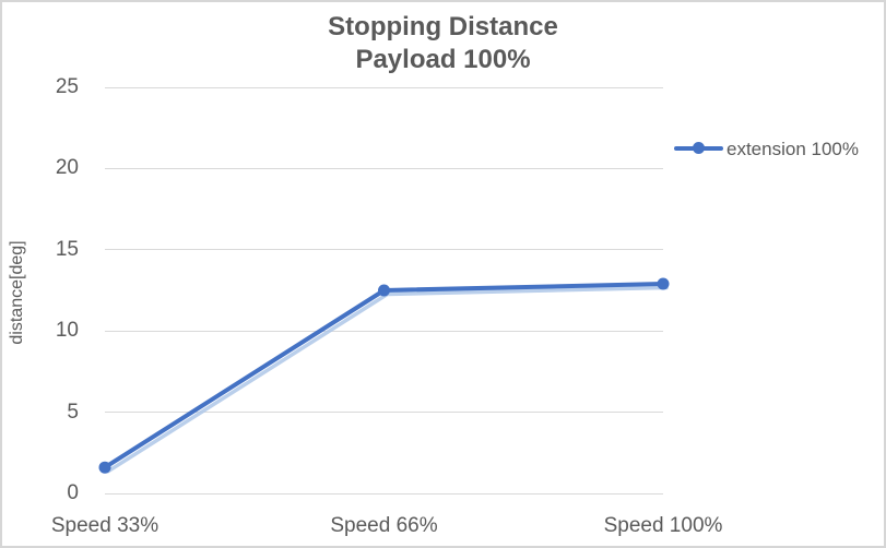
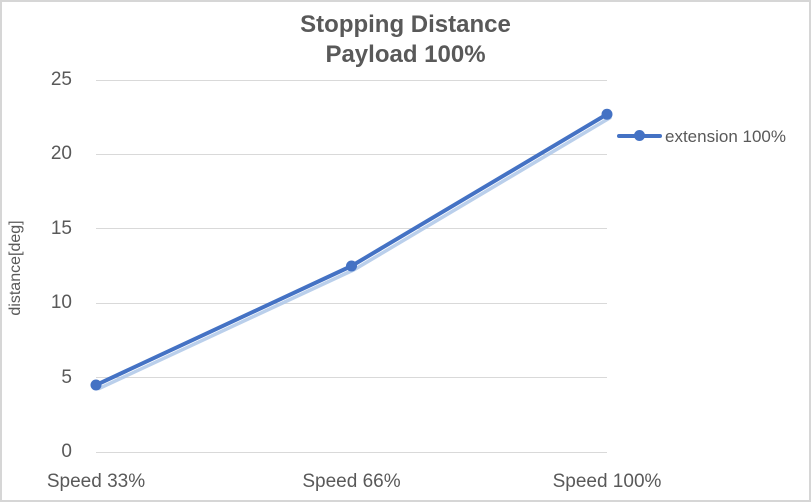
Speed 33%: 1.6 -> 4.5
Speed 100%: 12.9 -> 22.7
